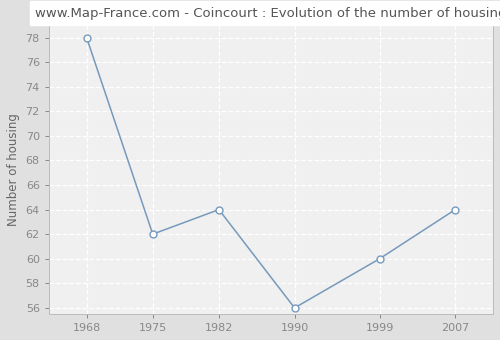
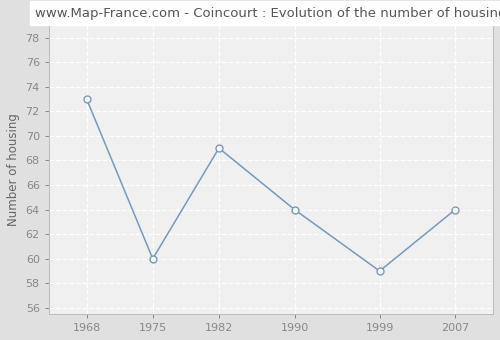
1968: 78 -> 73
1975: 62 -> 60
1982: 64 -> 69
1990: 56 -> 64
1999: 60 -> 59
